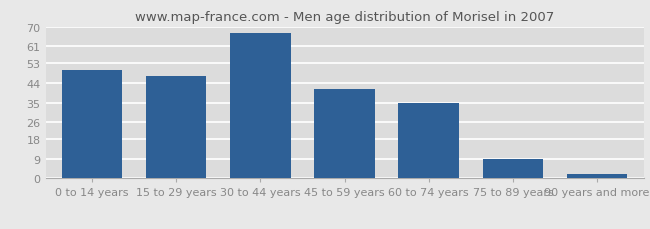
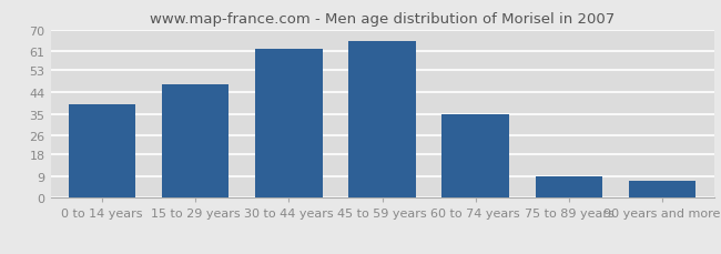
0 to 14 years: 50 -> 39
30 to 44 years: 67 -> 62
45 to 59 years: 41 -> 65
90 years and more: 2 -> 7
